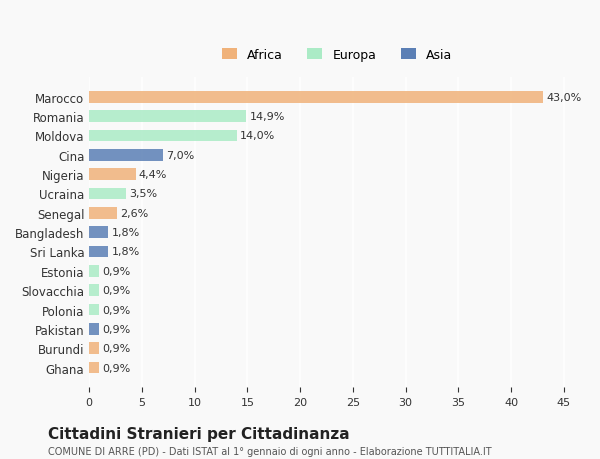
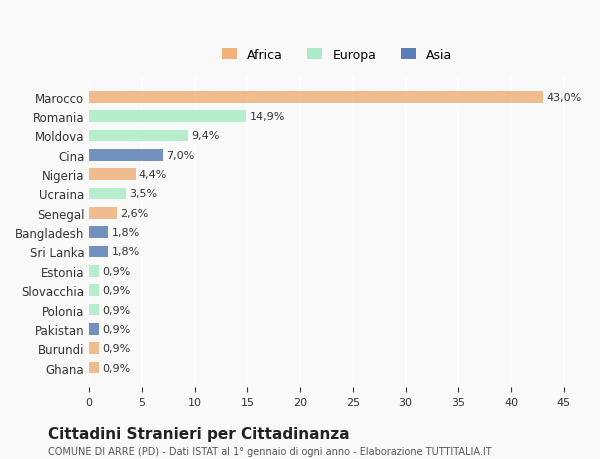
Moldova: 14,0% -> 9,4%
